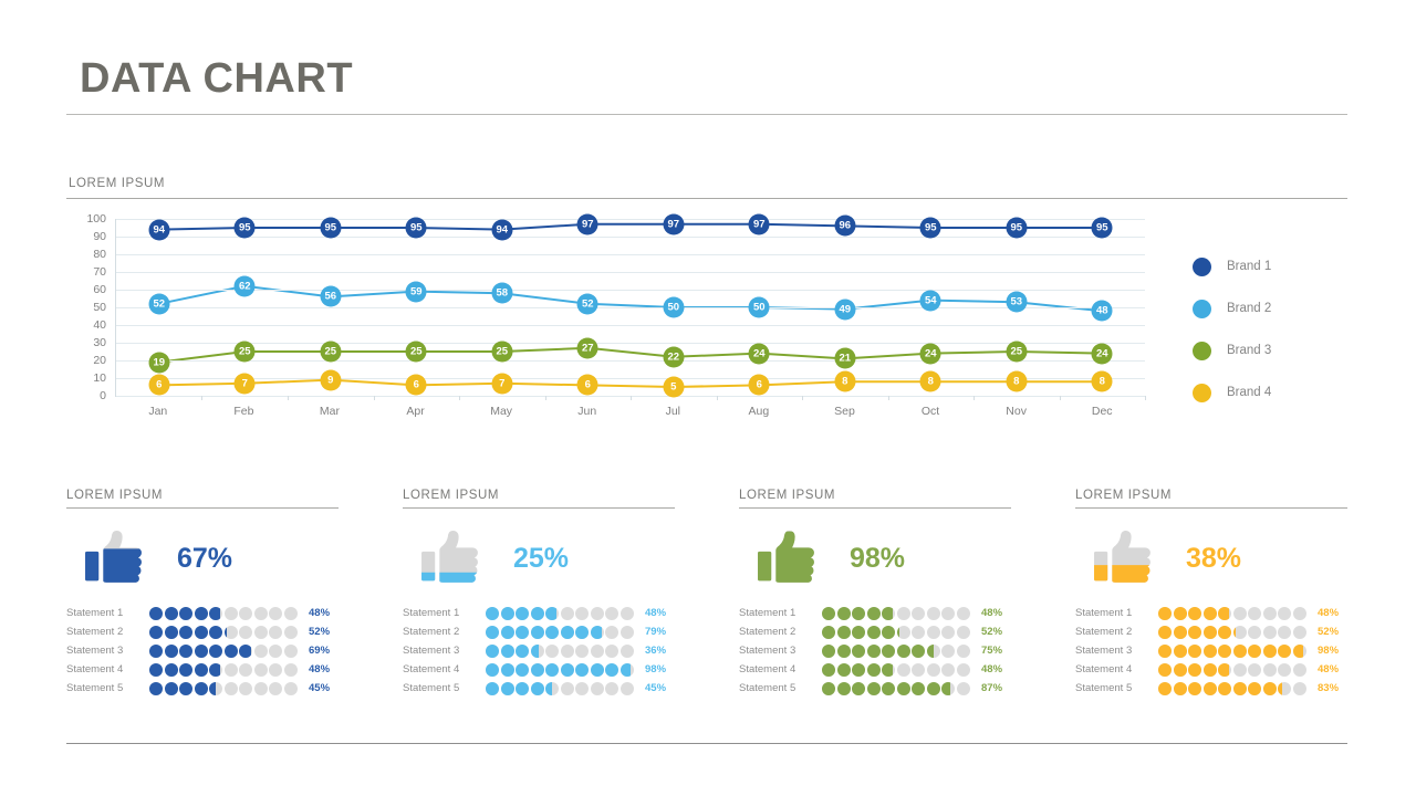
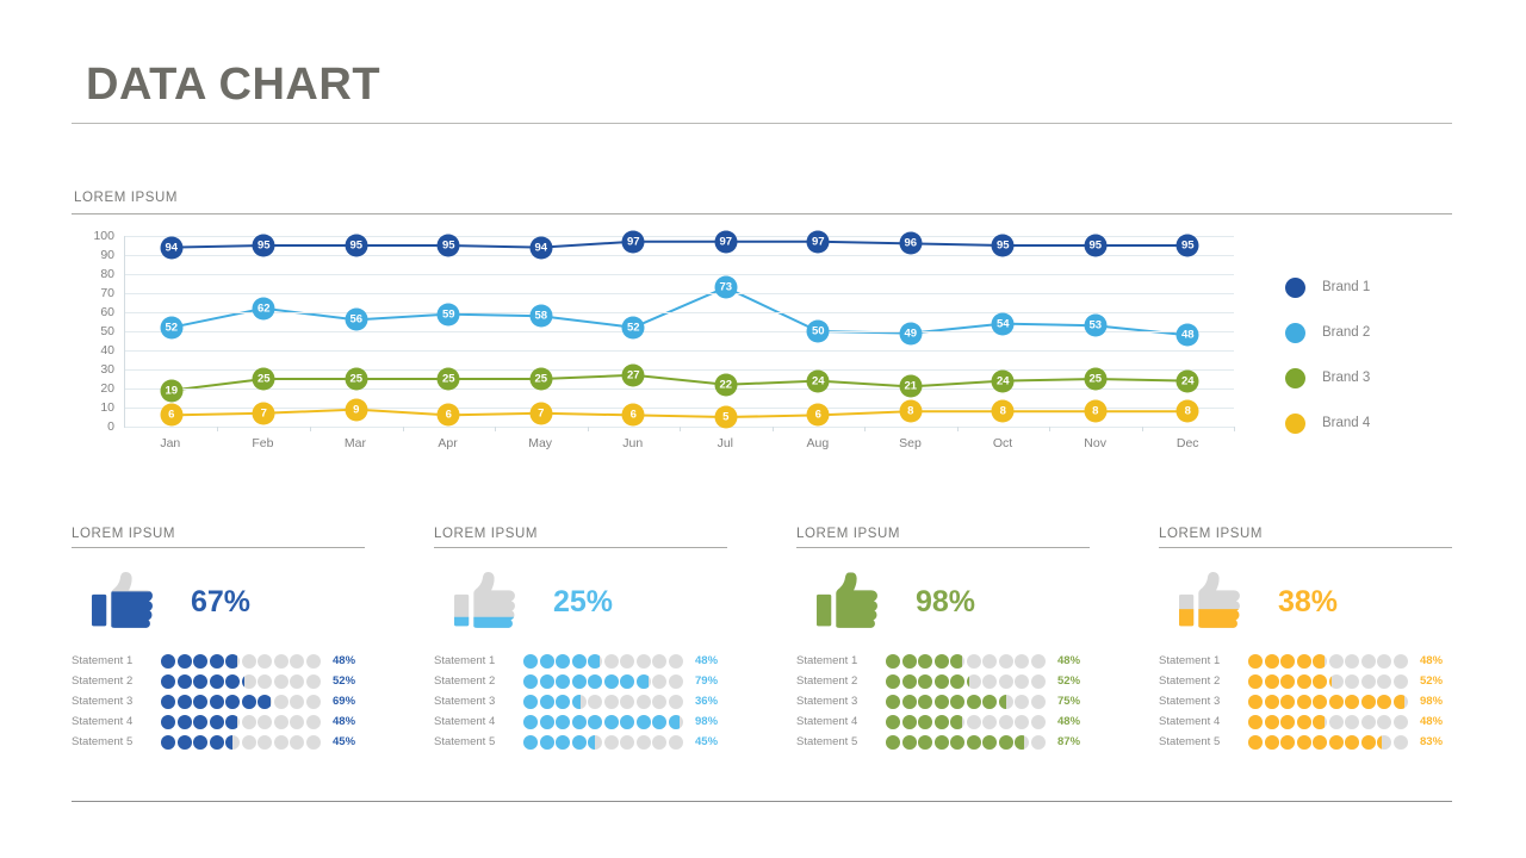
Brand 2/Jul: 50 -> 73
